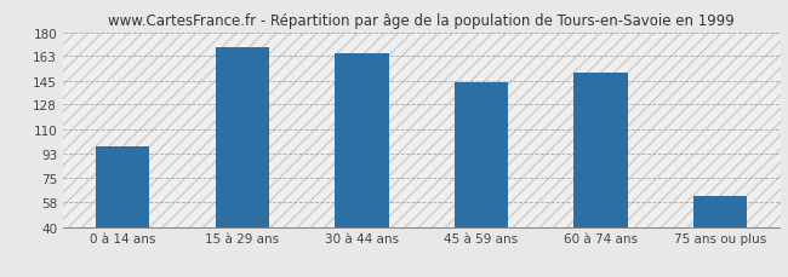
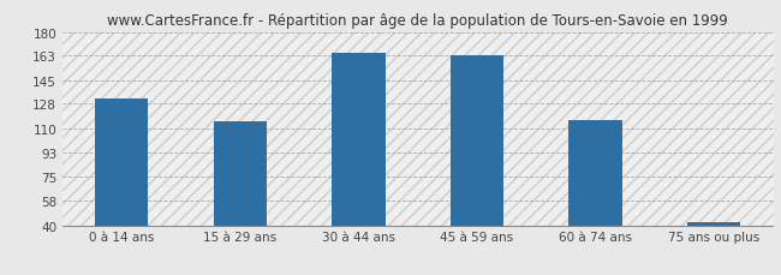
0 à 14 ans: 98 -> 132
15 à 29 ans: 169 -> 115
45 à 59 ans: 144 -> 163
60 à 74 ans: 151 -> 116
75 ans ou plus: 62 -> 42
